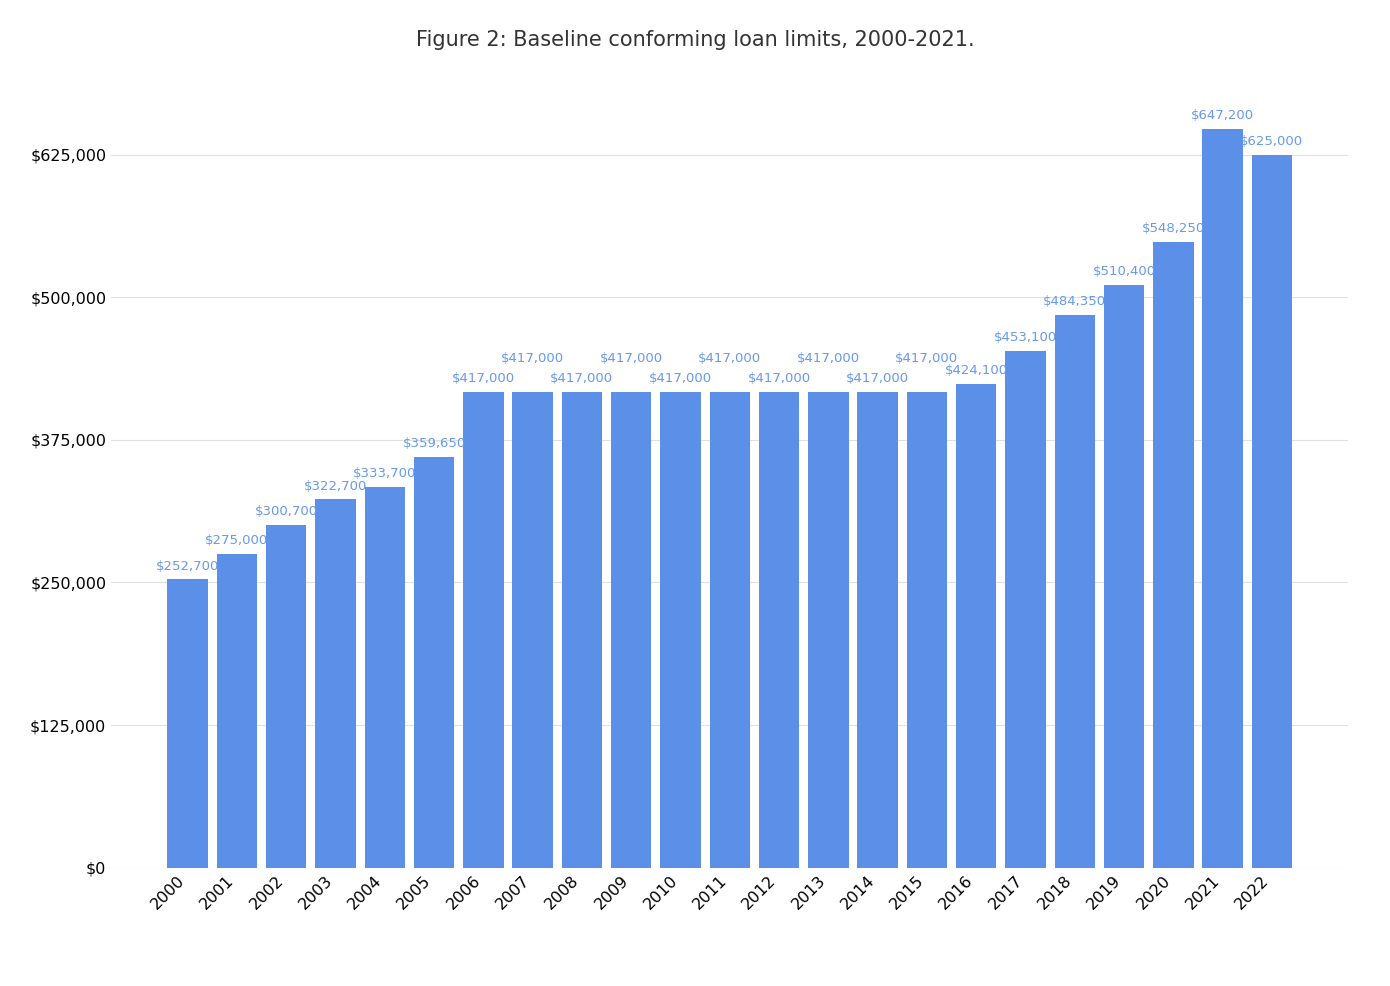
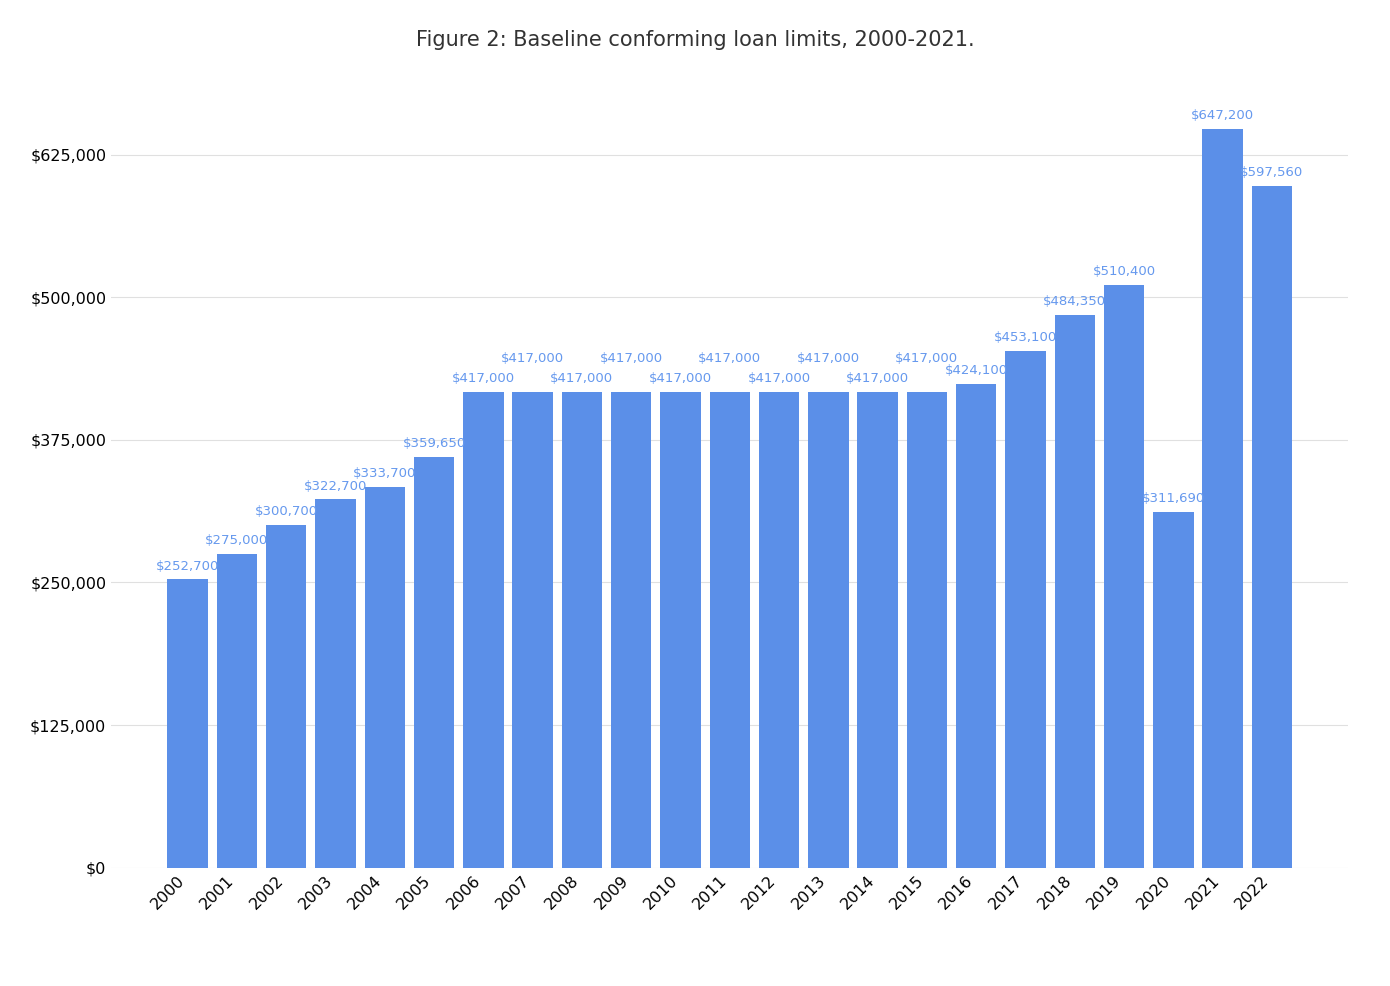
2020: $548,250 -> $311,690
2022: $625,000 -> $597,560
